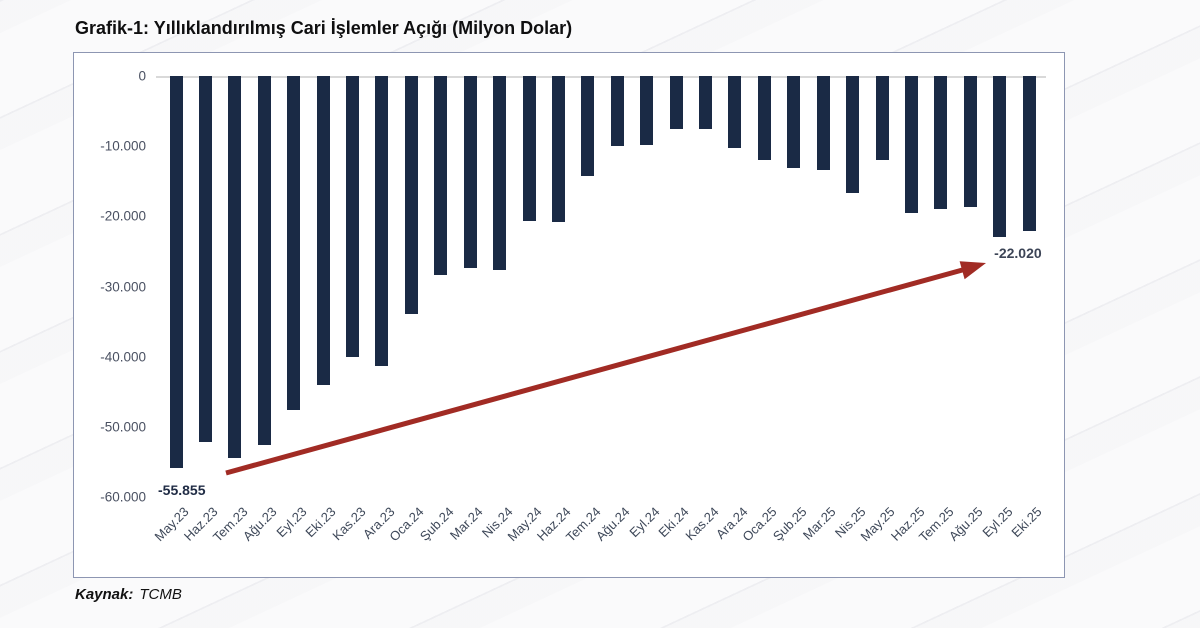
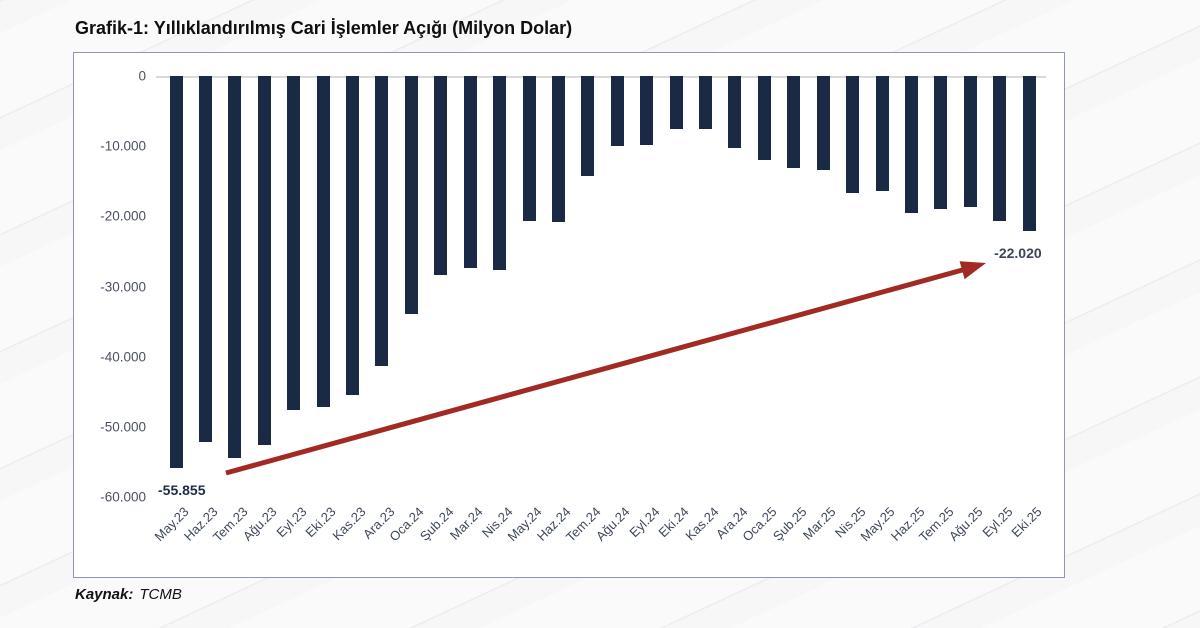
Eki.23: -44000 -> -47000
Kas.23: -40000 -> -45000
May.25: -12000 -> -16000
Eyl.25: -23000 -> -21000
